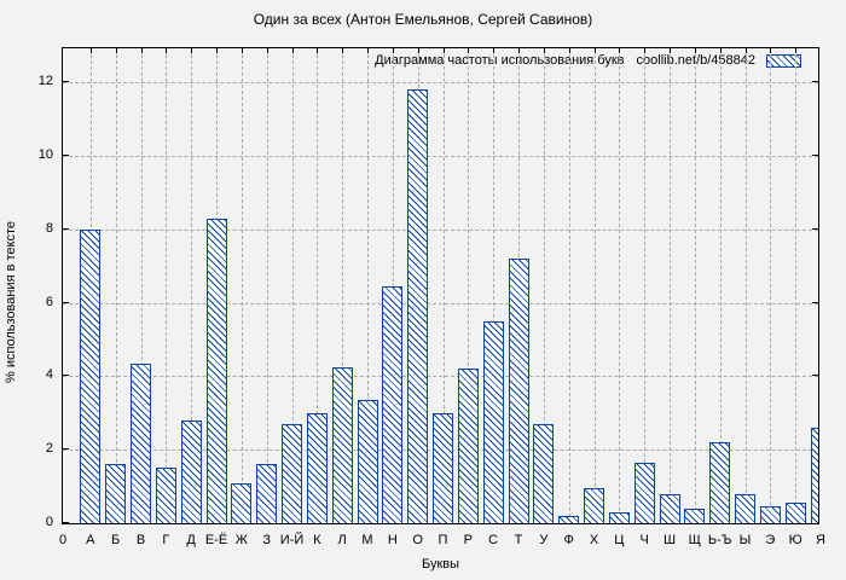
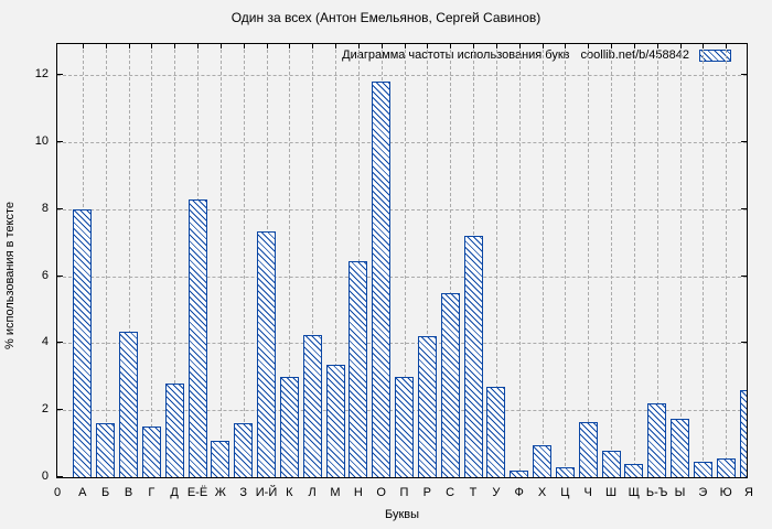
И-Й: 2.7 -> 7.3
Ы: 0.8 -> 1.8
